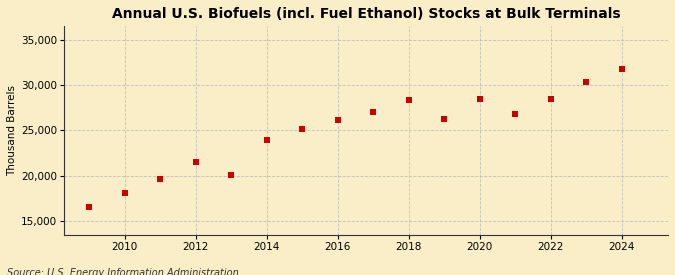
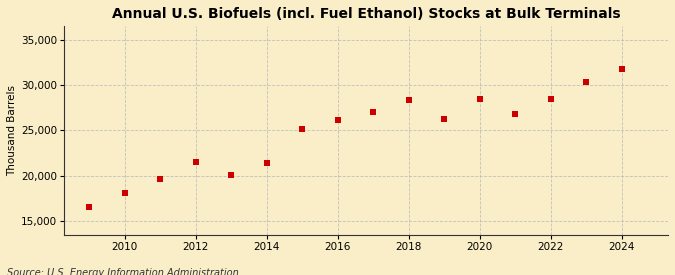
2014: 24,000 -> 21,400
